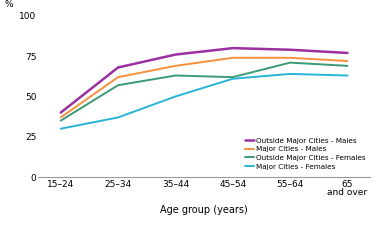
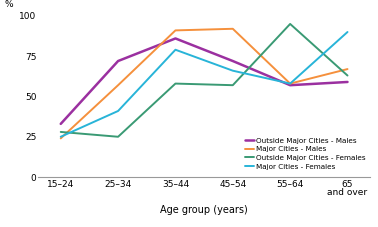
Outside Major Cities - Males/15–24: 40 -> 33
Major Cities - Males/15–24: 37 -> 24
Outside Major Cities - Females/15–24: 35 -> 28
Major Cities - Females/15–24: 30 -> 25
Outside Major Cities - Males/25–34: 68 -> 72
Major Cities - Males/25–34: 62 -> 57
Outside Major Cities - Females/25–34: 57 -> 25
Major Cities - Females/25–34: 37 -> 41
Outside Major Cities - Males/35–44: 76 -> 86
Major Cities - Males/35–44: 69 -> 91
Outside Major Cities - Females/35–44: 63 -> 58
Major Cities - Females/35–44: 50 -> 79
Outside Major Cities - Males/45–54: 80 -> 72
Major Cities - Males/45–54: 74 -> 92
Outside Major Cities - Females/45–54: 62 -> 57
Major Cities - Females/45–54: 61 -> 66
Outside Major Cities - Males/55–64: 79 -> 57
Major Cities - Males/55–64: 74 -> 58
Outside Major Cities - Females/55–64: 71 -> 95
Major Cities - Females/55–64: 64 -> 58
Outside Major Cities - Males/65 and over: 77 -> 59
Major Cities - Males/65 and over: 72 -> 67
Outside Major Cities - Females/65 and over: 69 -> 63
Major Cities - Females/65 and over: 63 -> 90
